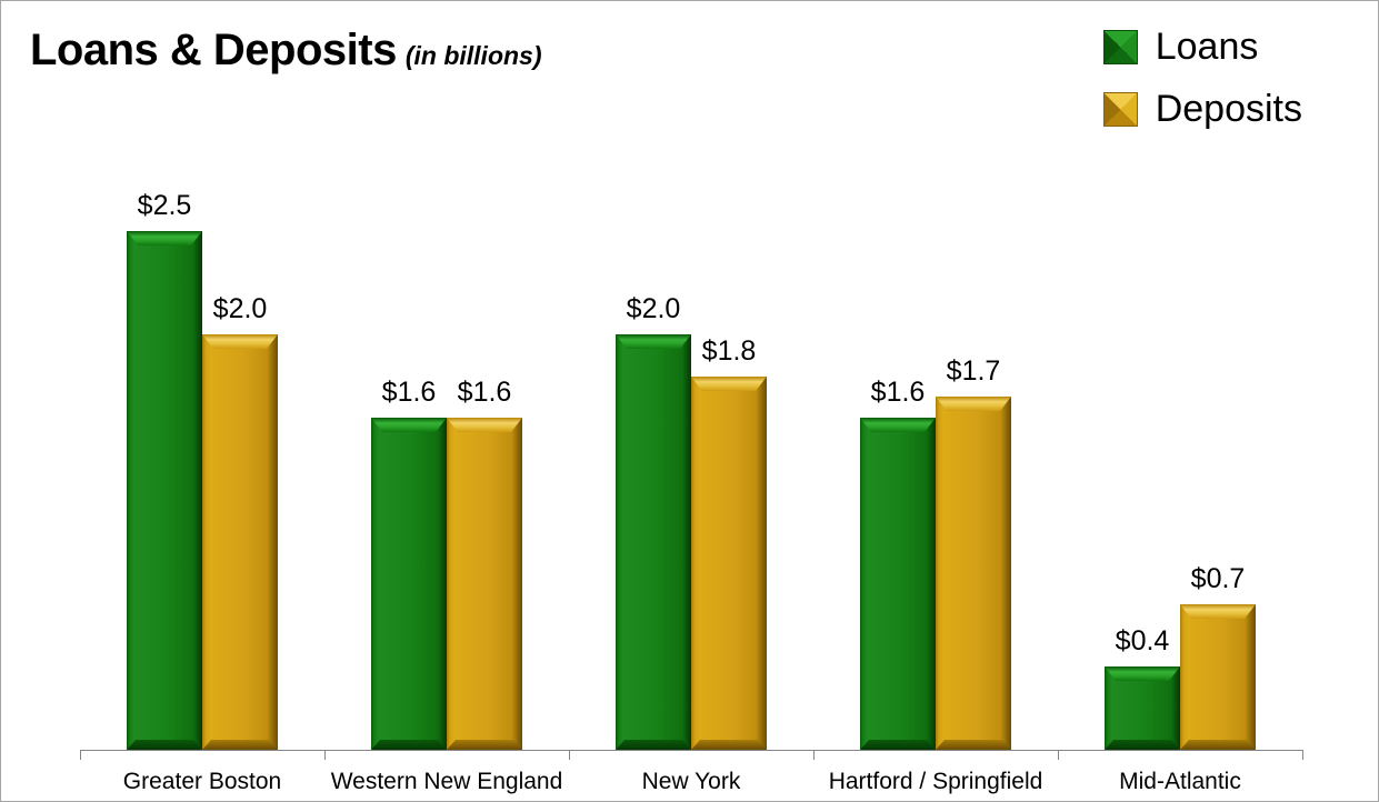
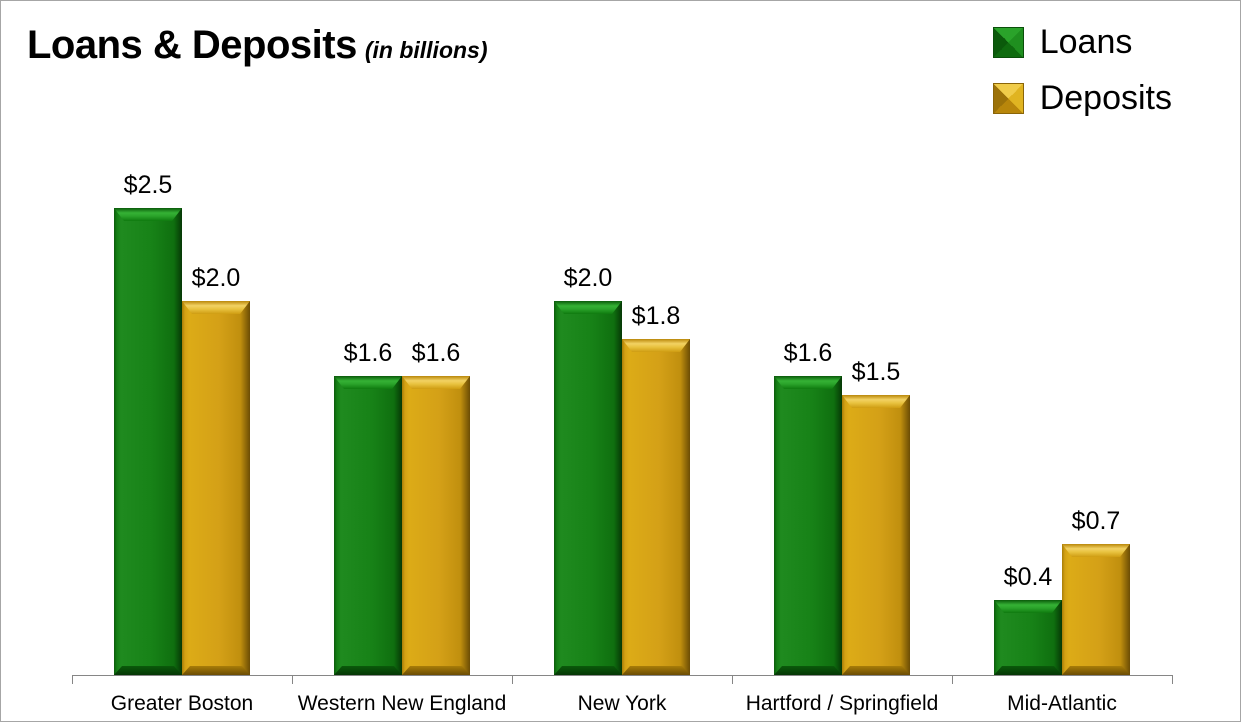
Deposits/Hartford / Springfield: $1.7 -> $1.5
